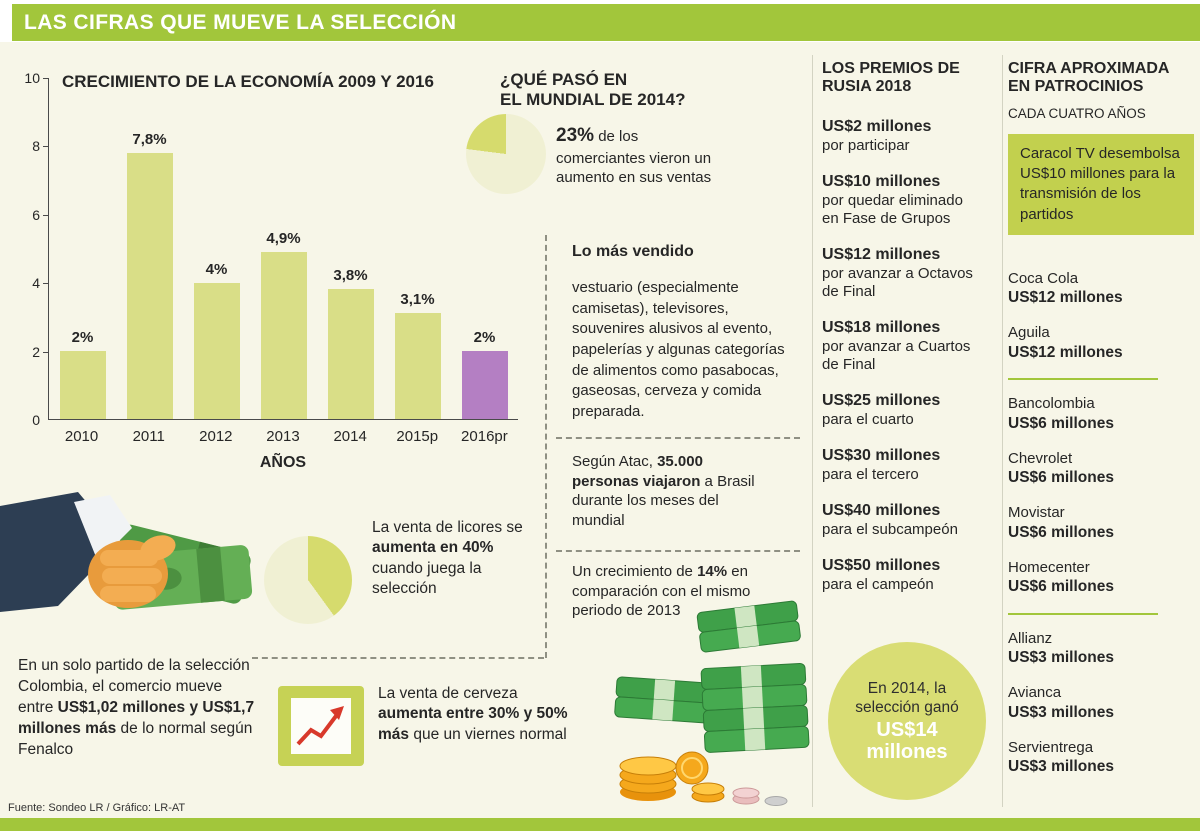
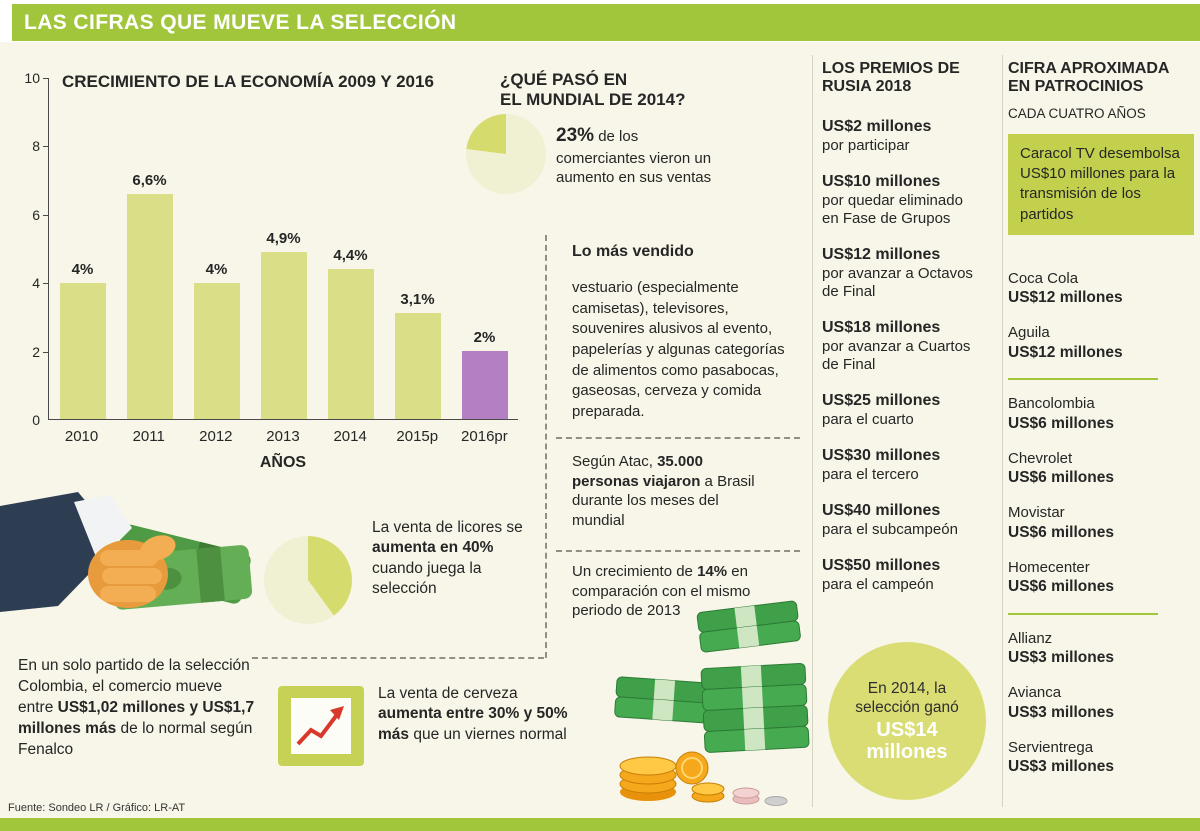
CRECIMIENTO DE LA ECONOMÍA 2009 Y 2016/2010: 2% -> 4%
CRECIMIENTO DE LA ECONOMÍA 2009 Y 2016/2011: 7,8% -> 6,6%
CRECIMIENTO DE LA ECONOMÍA 2009 Y 2016/2014: 3,8% -> 4,4%
